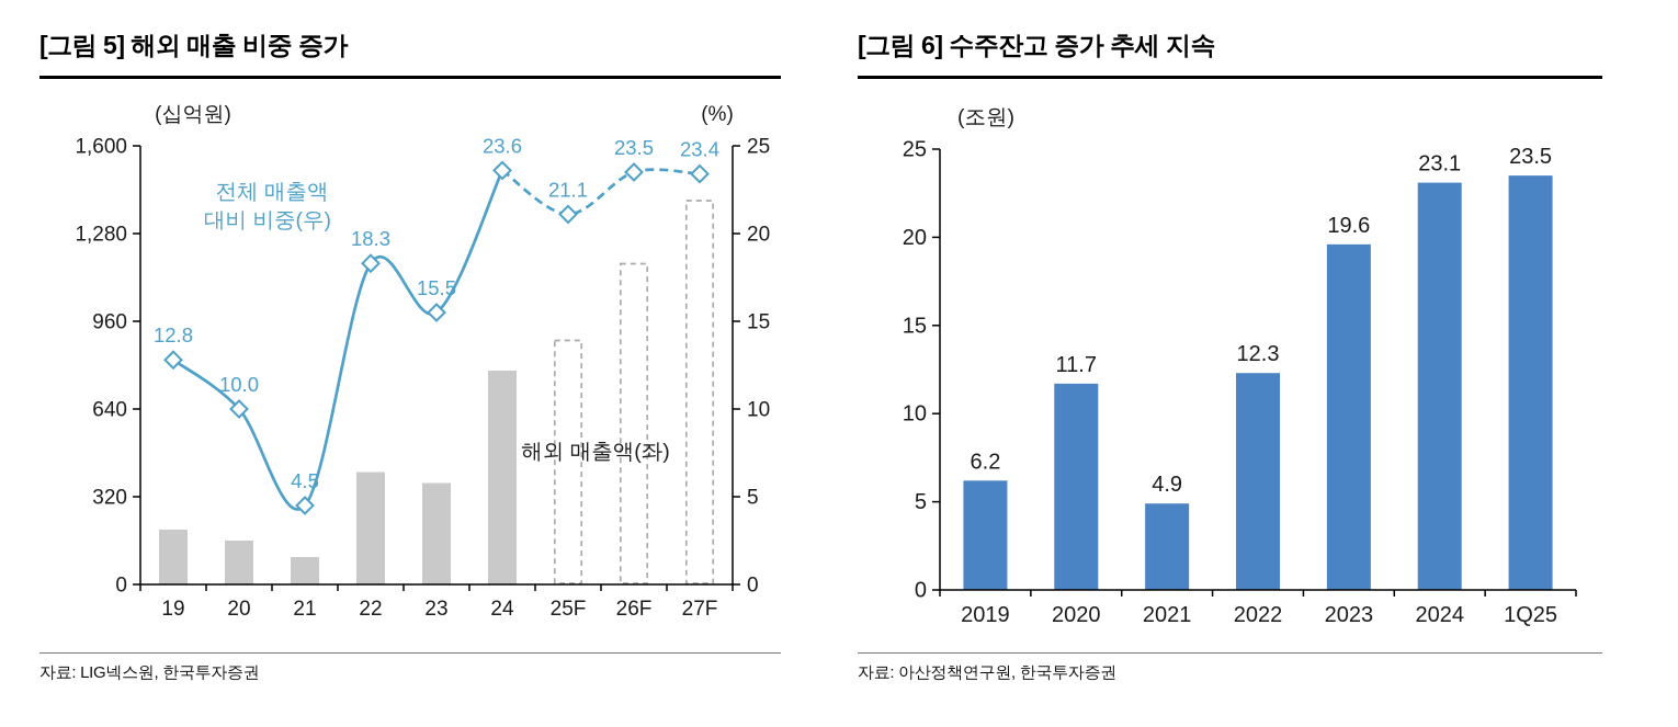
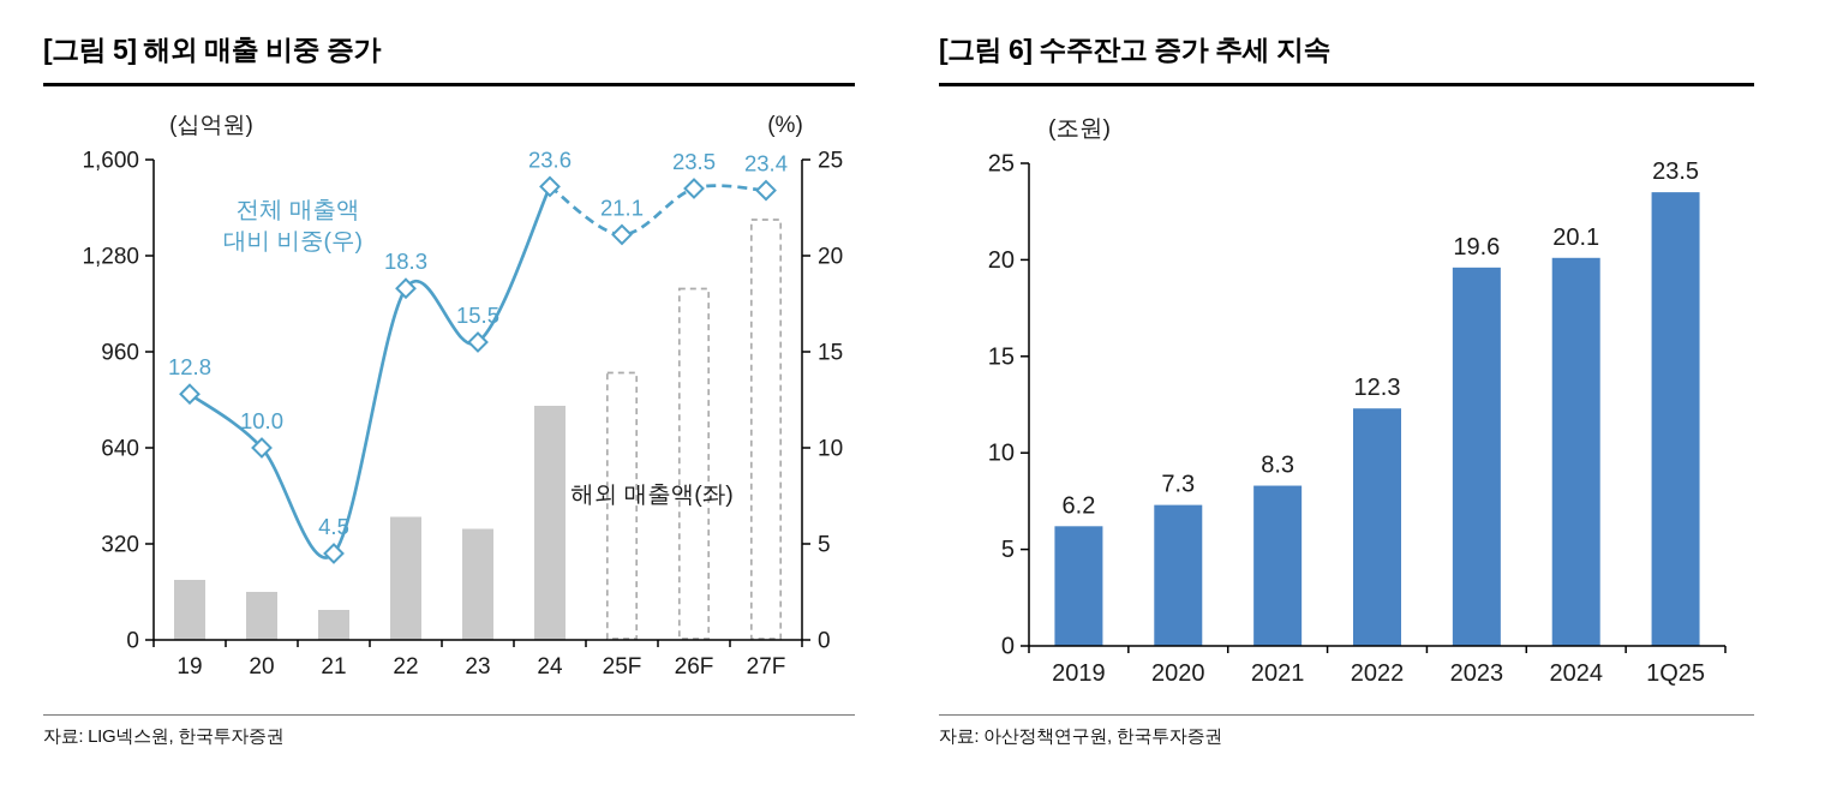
[그림 6] 수주잔고 증가 추세 지속/2020: 11.7 -> 7.3
[그림 6] 수주잔고 증가 추세 지속/2021: 4.9 -> 8.3
[그림 6] 수주잔고 증가 추세 지속/2024: 23.1 -> 20.1
